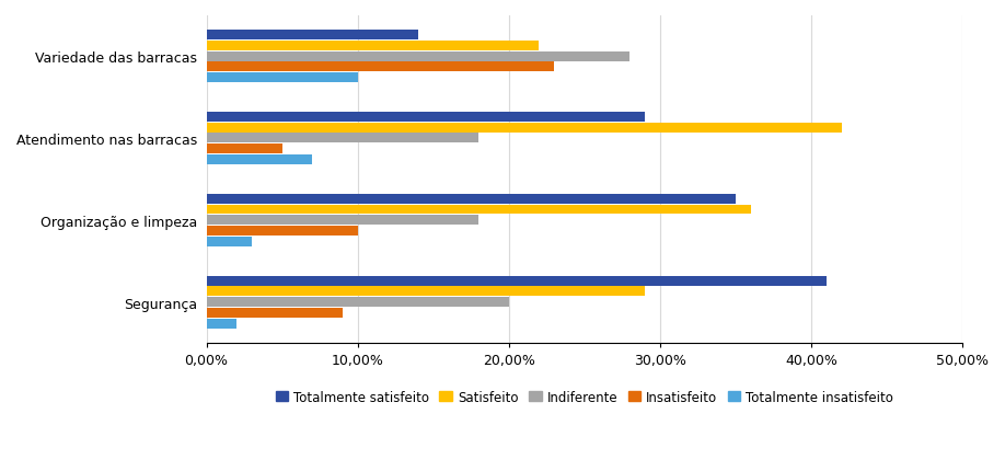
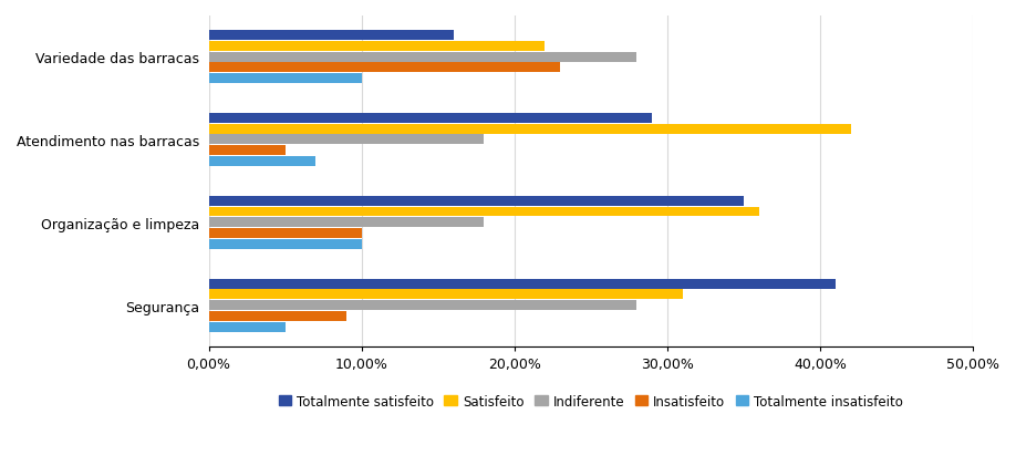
Totalmente satisfeito/Variedade das barracas: 14% -> 16%
Totalmente insatisfeito/Organização e limpeza: 3% -> 10%
Satisfeito/Segurança: 29% -> 31%
Indiferente/Segurança: 20% -> 28%
Totalmente insatisfeito/Segurança: 2% -> 5%
